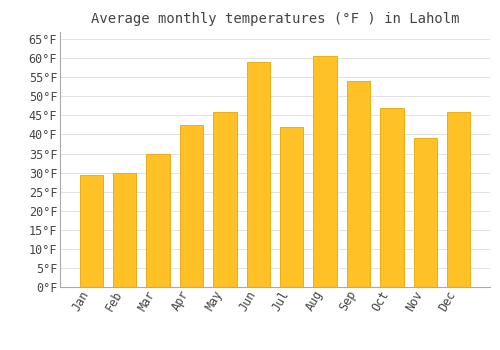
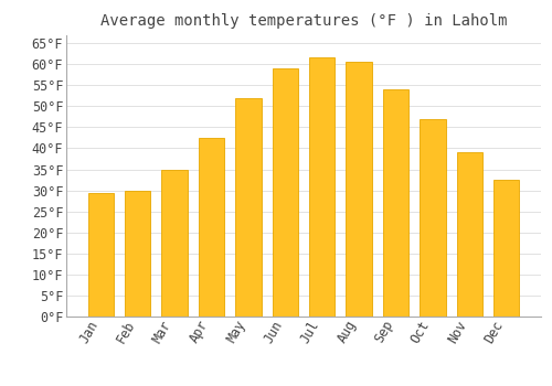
May: 46.0°F -> 52.0°F
Jul: 42.0°F -> 61.5°F
Dec: 46.0°F -> 32.5°F
